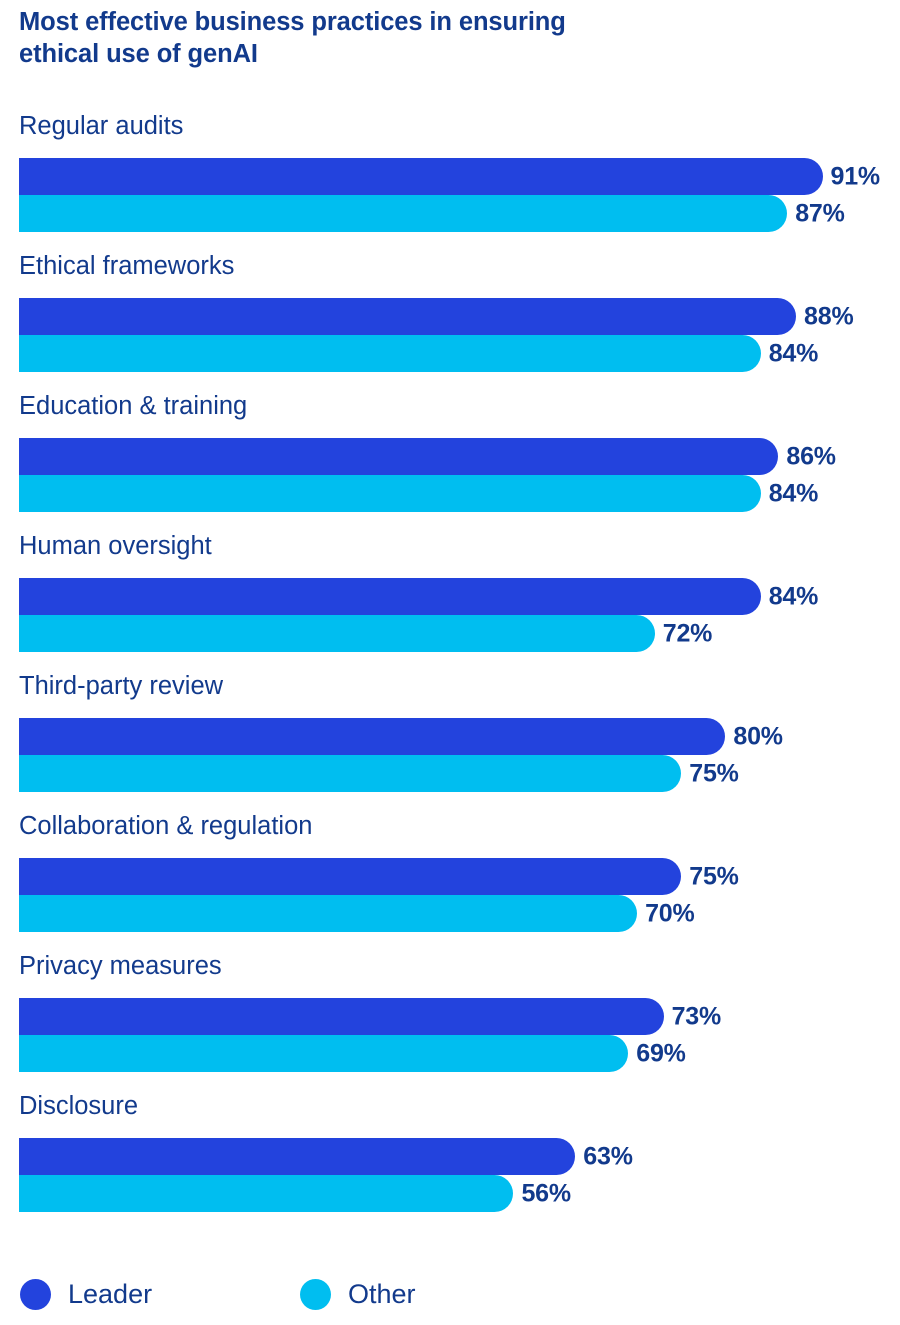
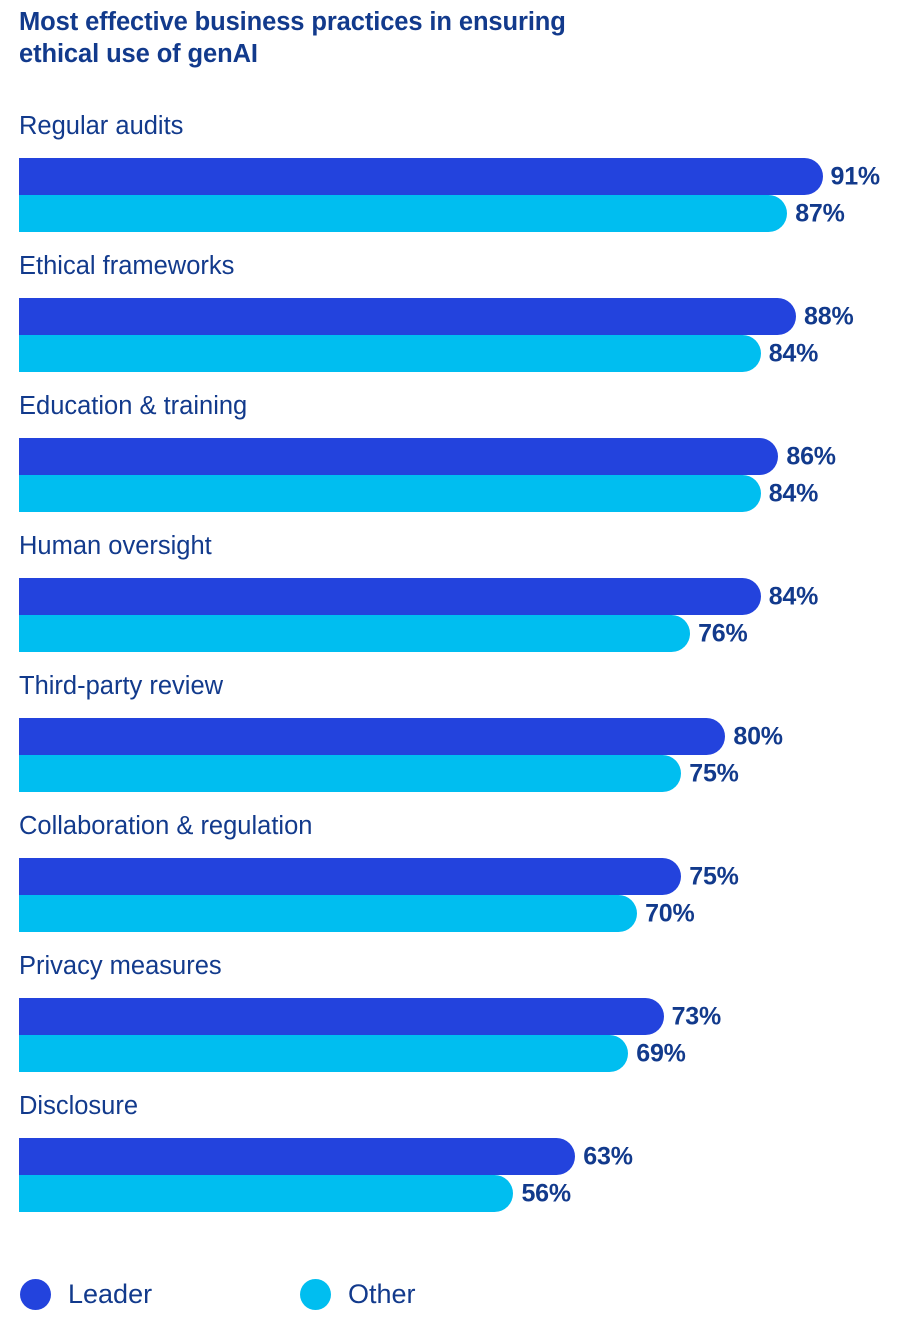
Other/Human oversight: 72% -> 76%
